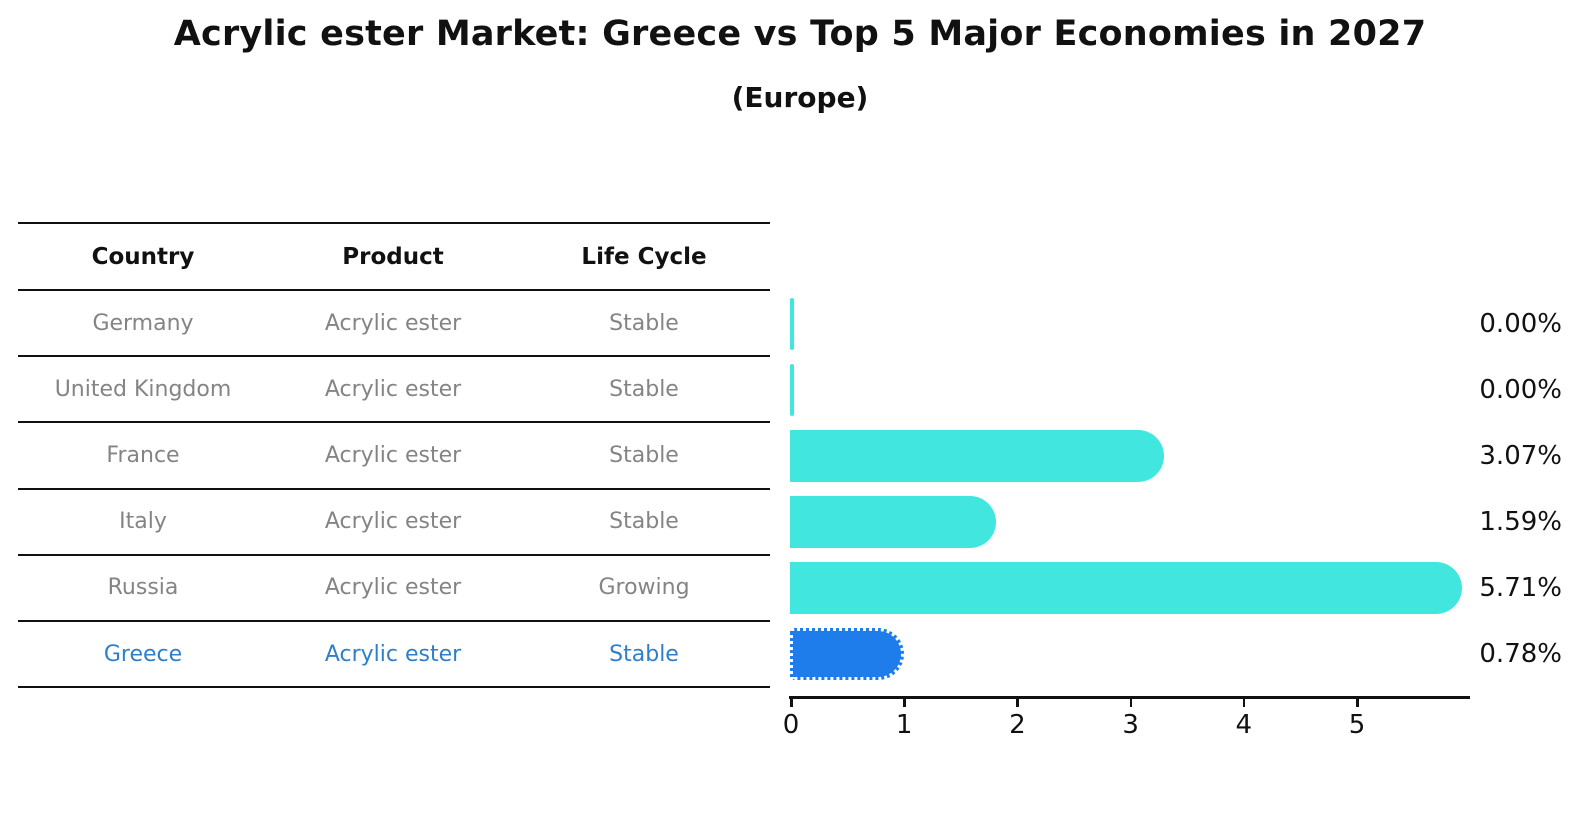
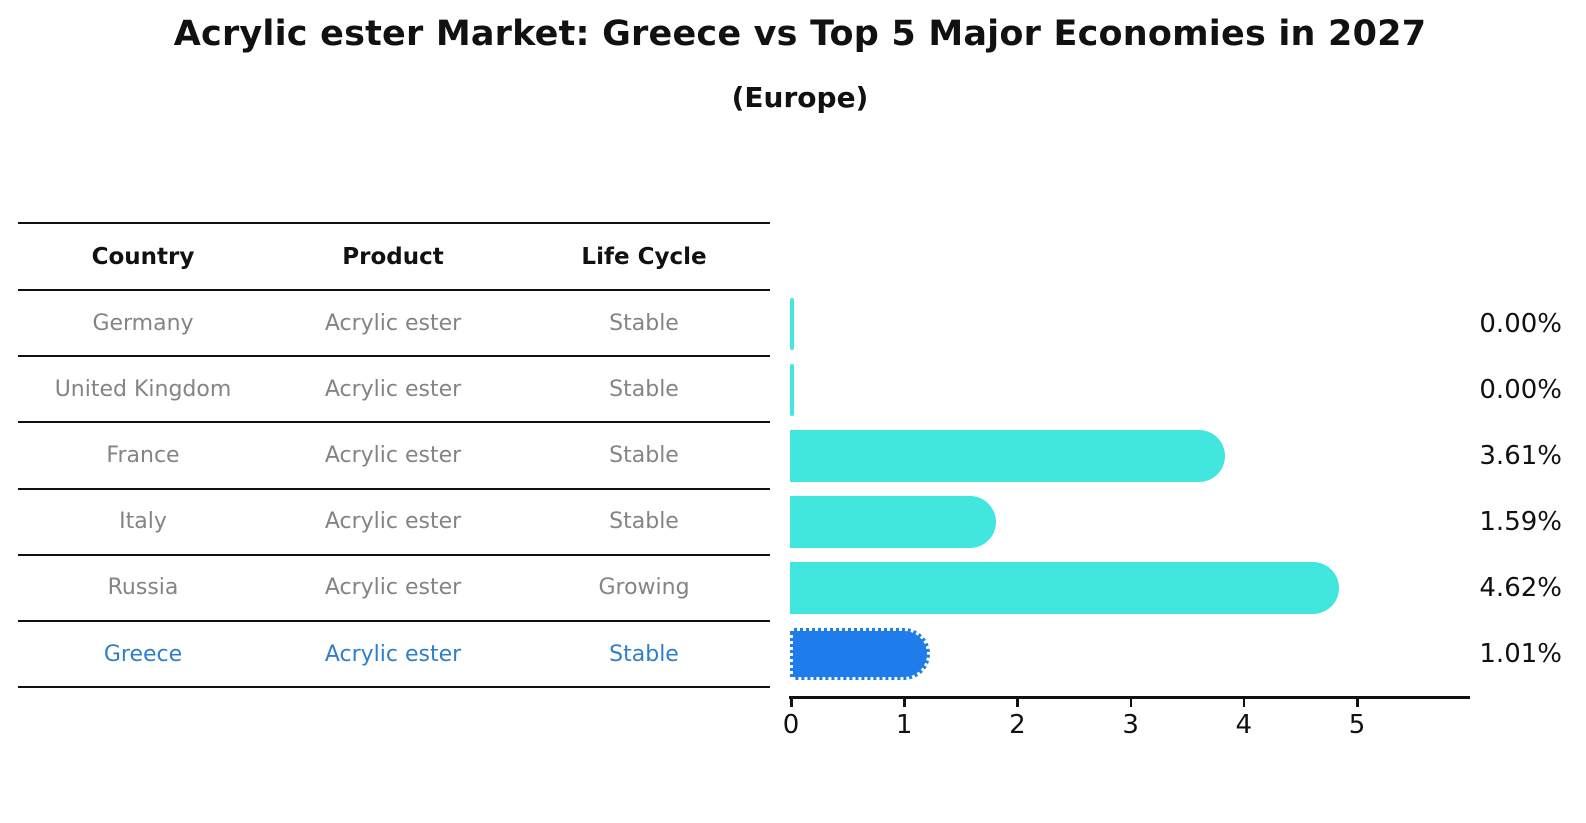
France: 3.07% -> 3.61%
Russia: 5.71% -> 4.62%
Greece: 0.78% -> 1.01%
